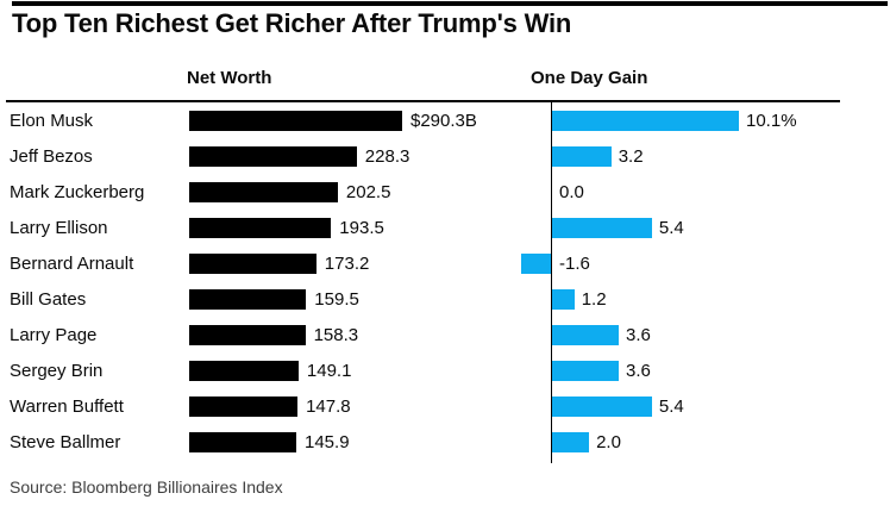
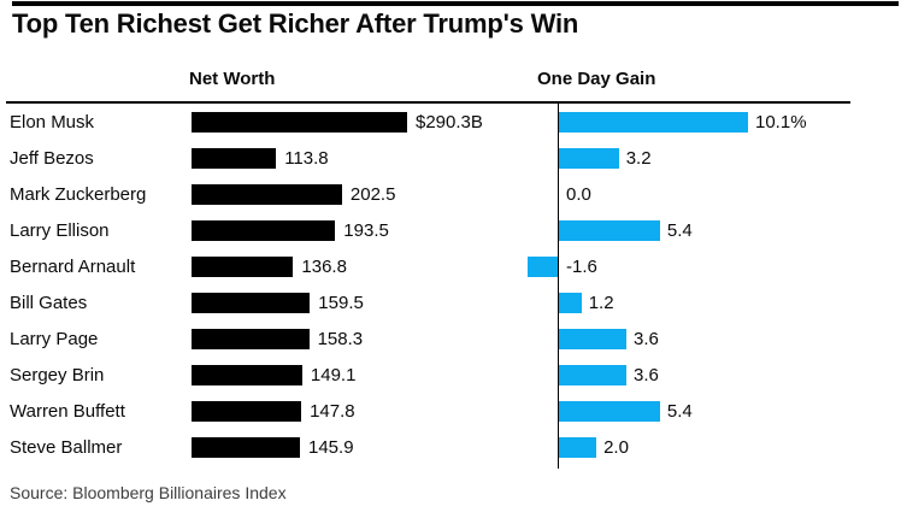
Net Worth/Jeff Bezos: 228.3 -> 113.8
Net Worth/Bernard Arnault: 173.2 -> 136.8
